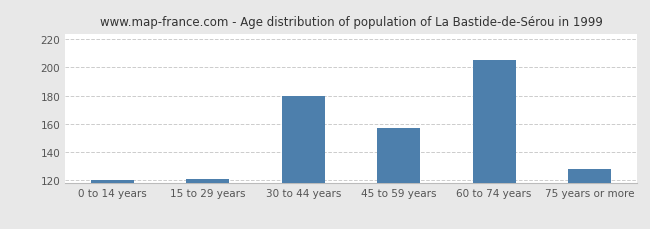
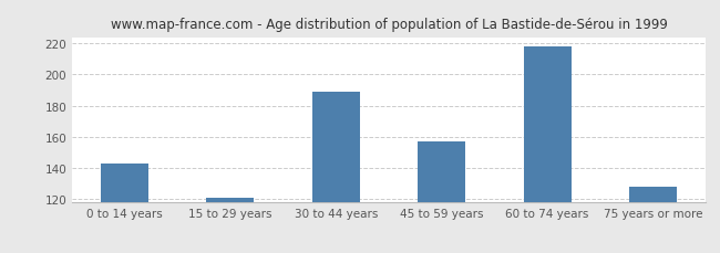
0 to 14 years: 120 -> 143
30 to 44 years: 180 -> 189
60 to 74 years: 205 -> 218
